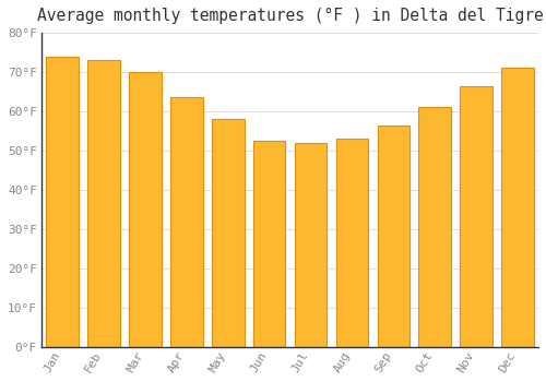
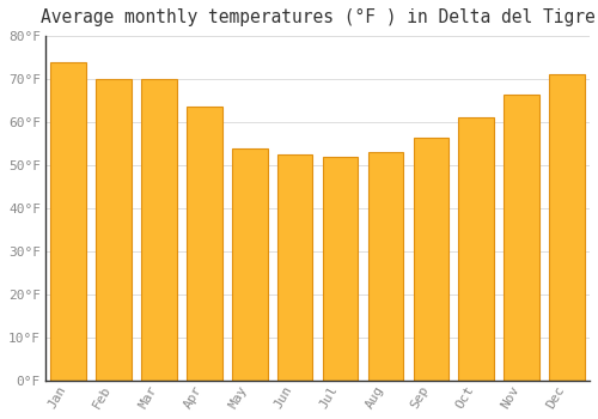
Feb: 73.0°F -> 70.0°F
May: 58.0°F -> 54.0°F
